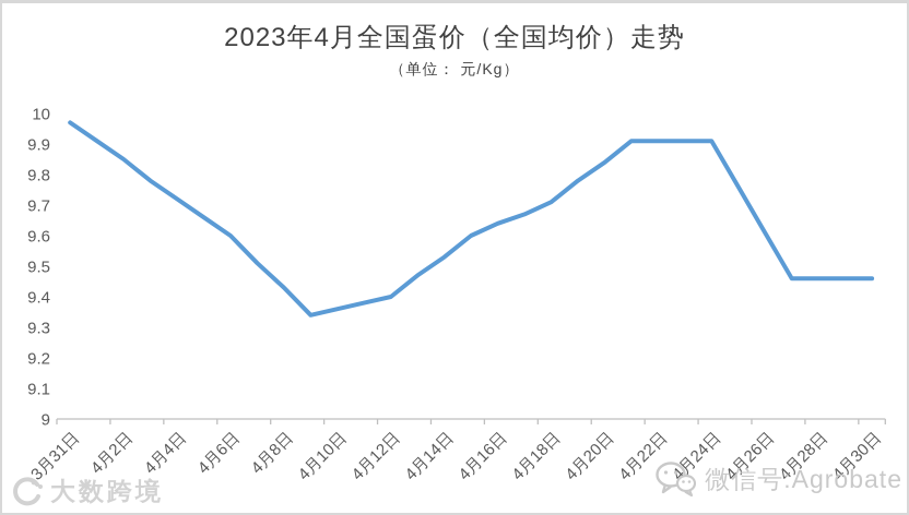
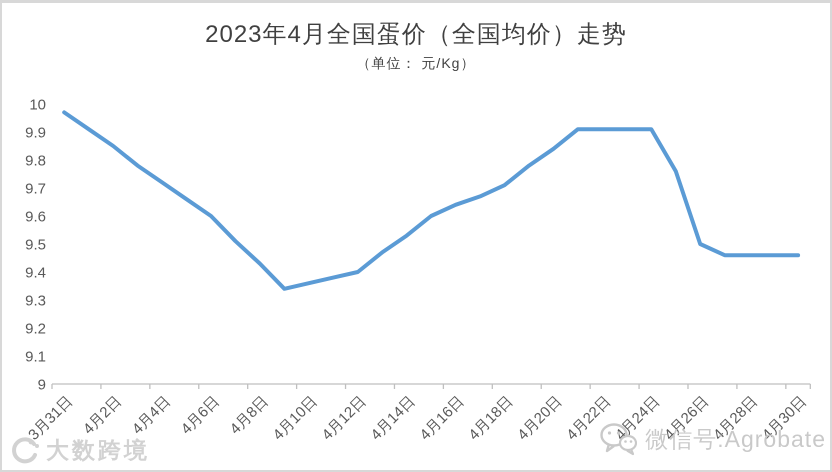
4月26日: 9.61 -> 9.50
